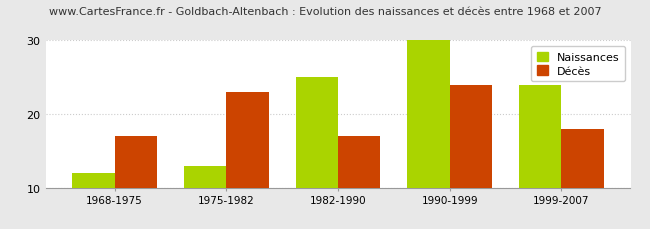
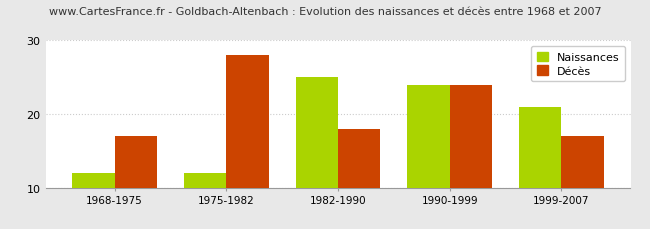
Naissances/1975-1982: 13 -> 12
Décès/1975-1982: 23 -> 28
Décès/1982-1990: 17 -> 18
Naissances/1990-1999: 30 -> 24
Naissances/1999-2007: 24 -> 21
Décès/1999-2007: 18 -> 17
